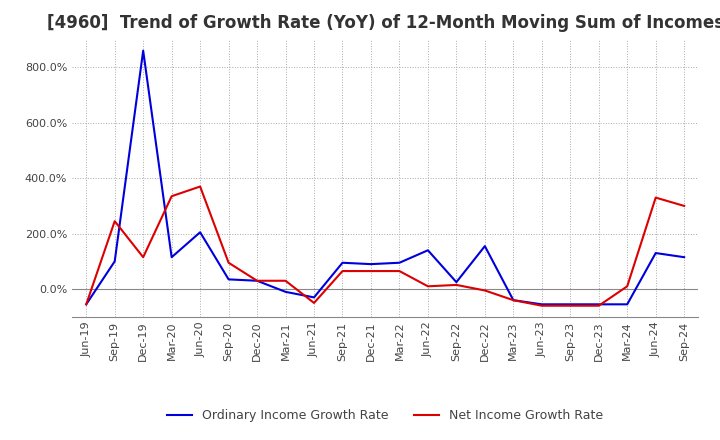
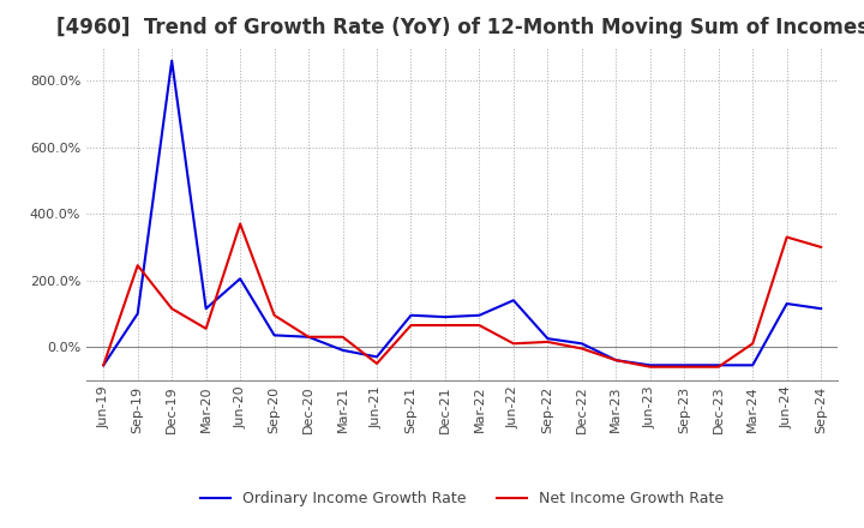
Net Income Growth Rate/Mar-20: 335% -> 55%
Ordinary Income Growth Rate/Dec-22: 155% -> 10%
